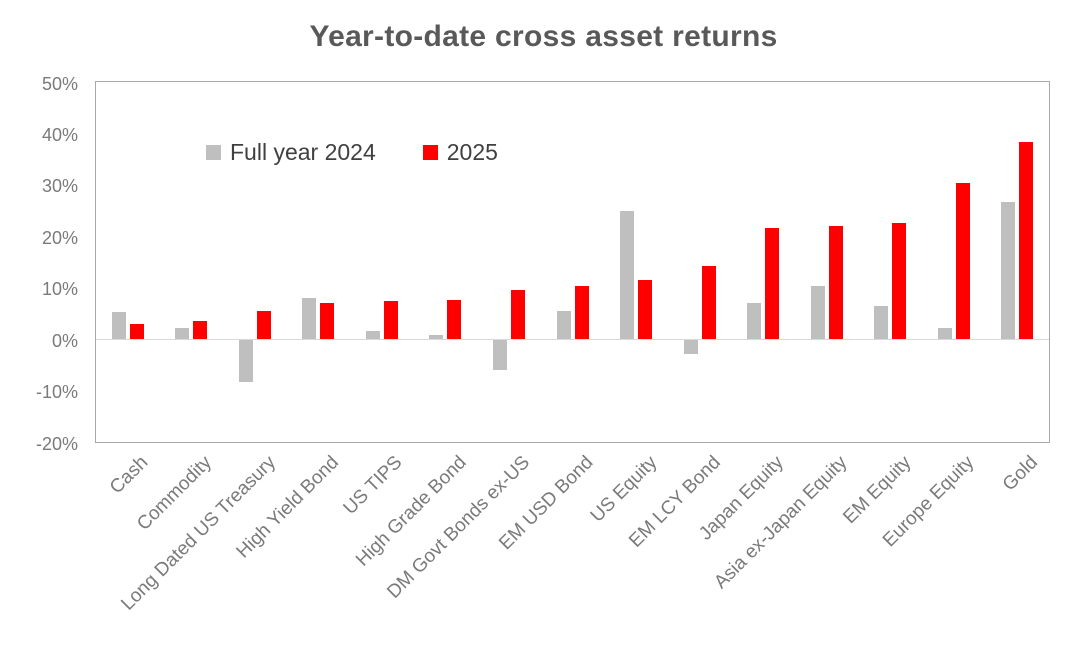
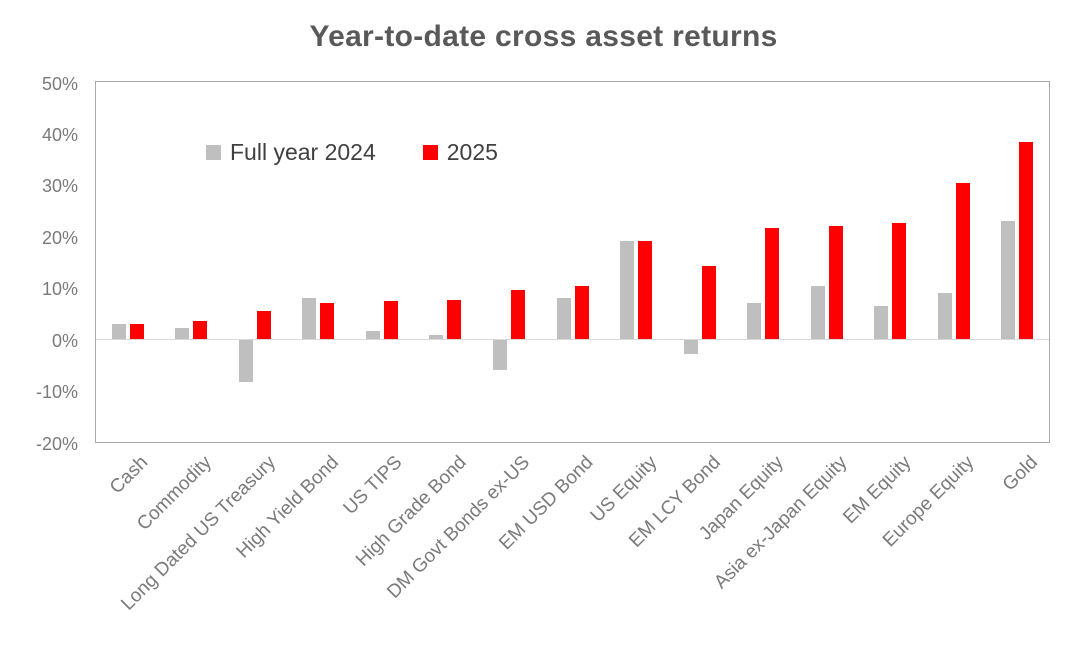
Full year 2024/Cash: 5% -> 3%
Full year 2024/EM USD Bond: 5% -> 8%
Full year 2024/US Equity: 25% -> 19%
2025/US Equity: 12% -> 19%
Full year 2024/Europe Equity: 2% -> 9%
Full year 2024/Gold: 27% -> 23%
